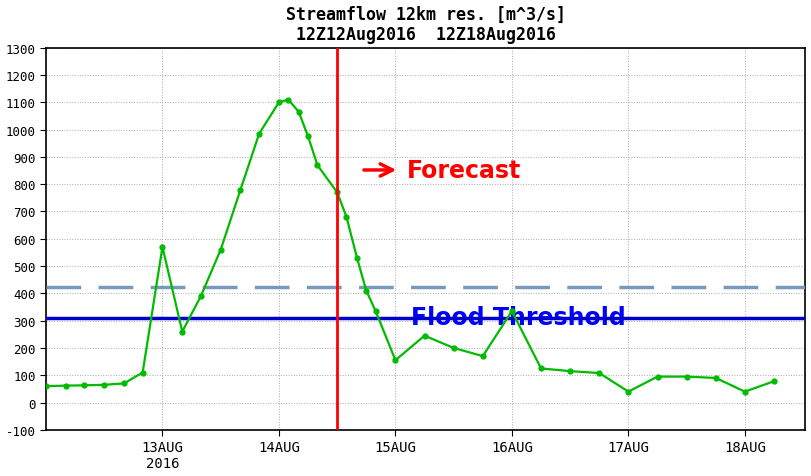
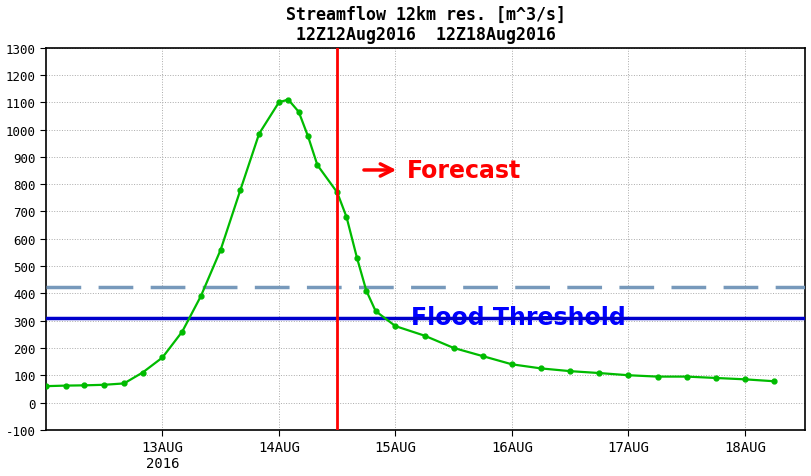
13AUG 2016: 570 -> 165
15AUG: 155 -> 280
16AUG: 335 -> 140
17AUG: 40 -> 100
18AUG: 40 -> 85
